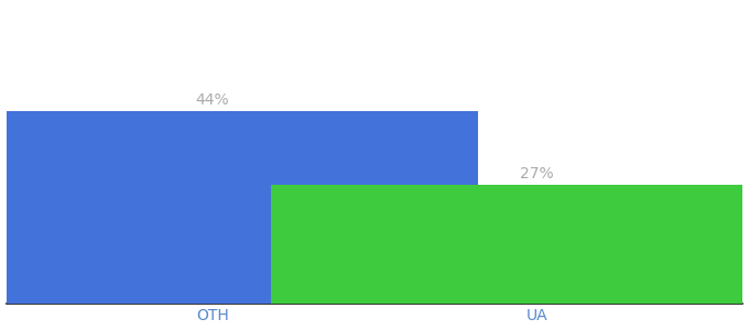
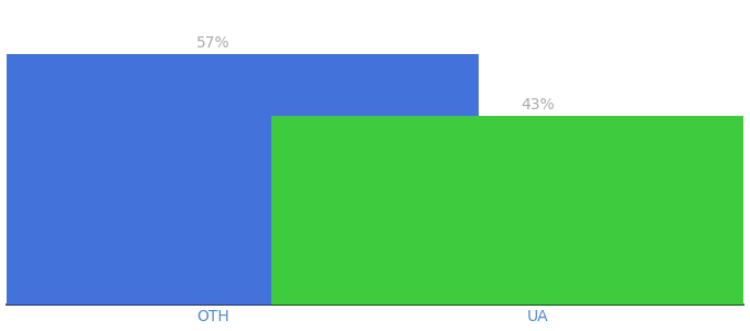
OTH: 44% -> 57%
UA: 27% -> 43%
